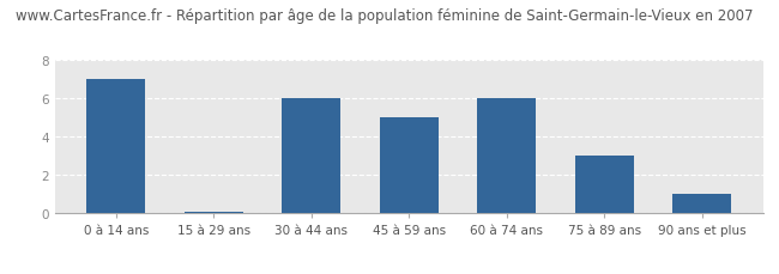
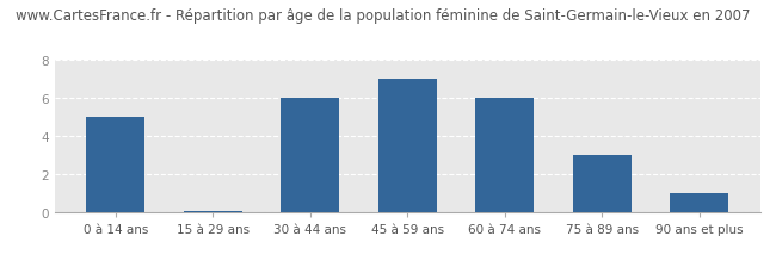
0 à 14 ans: 7.0 -> 5.0
45 à 59 ans: 5.0 -> 7.0
